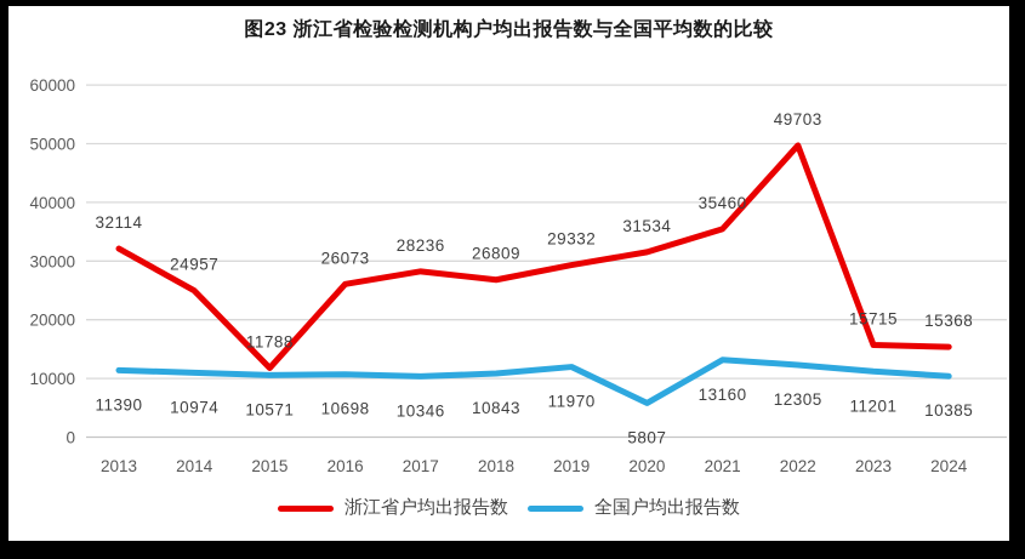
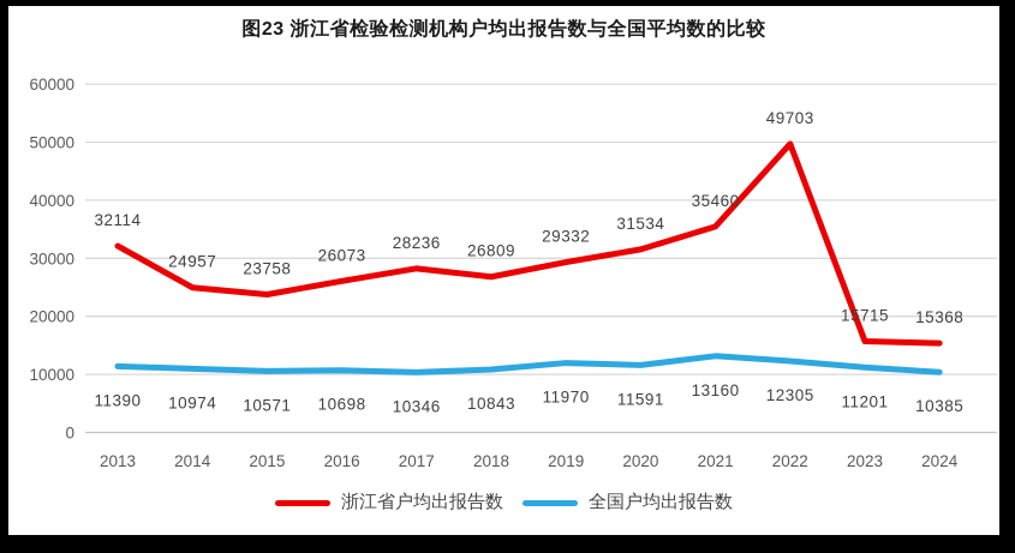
浙江省户均出报告数/2015: 11788 -> 23758
全国户均出报告数/2020: 5807 -> 11591
